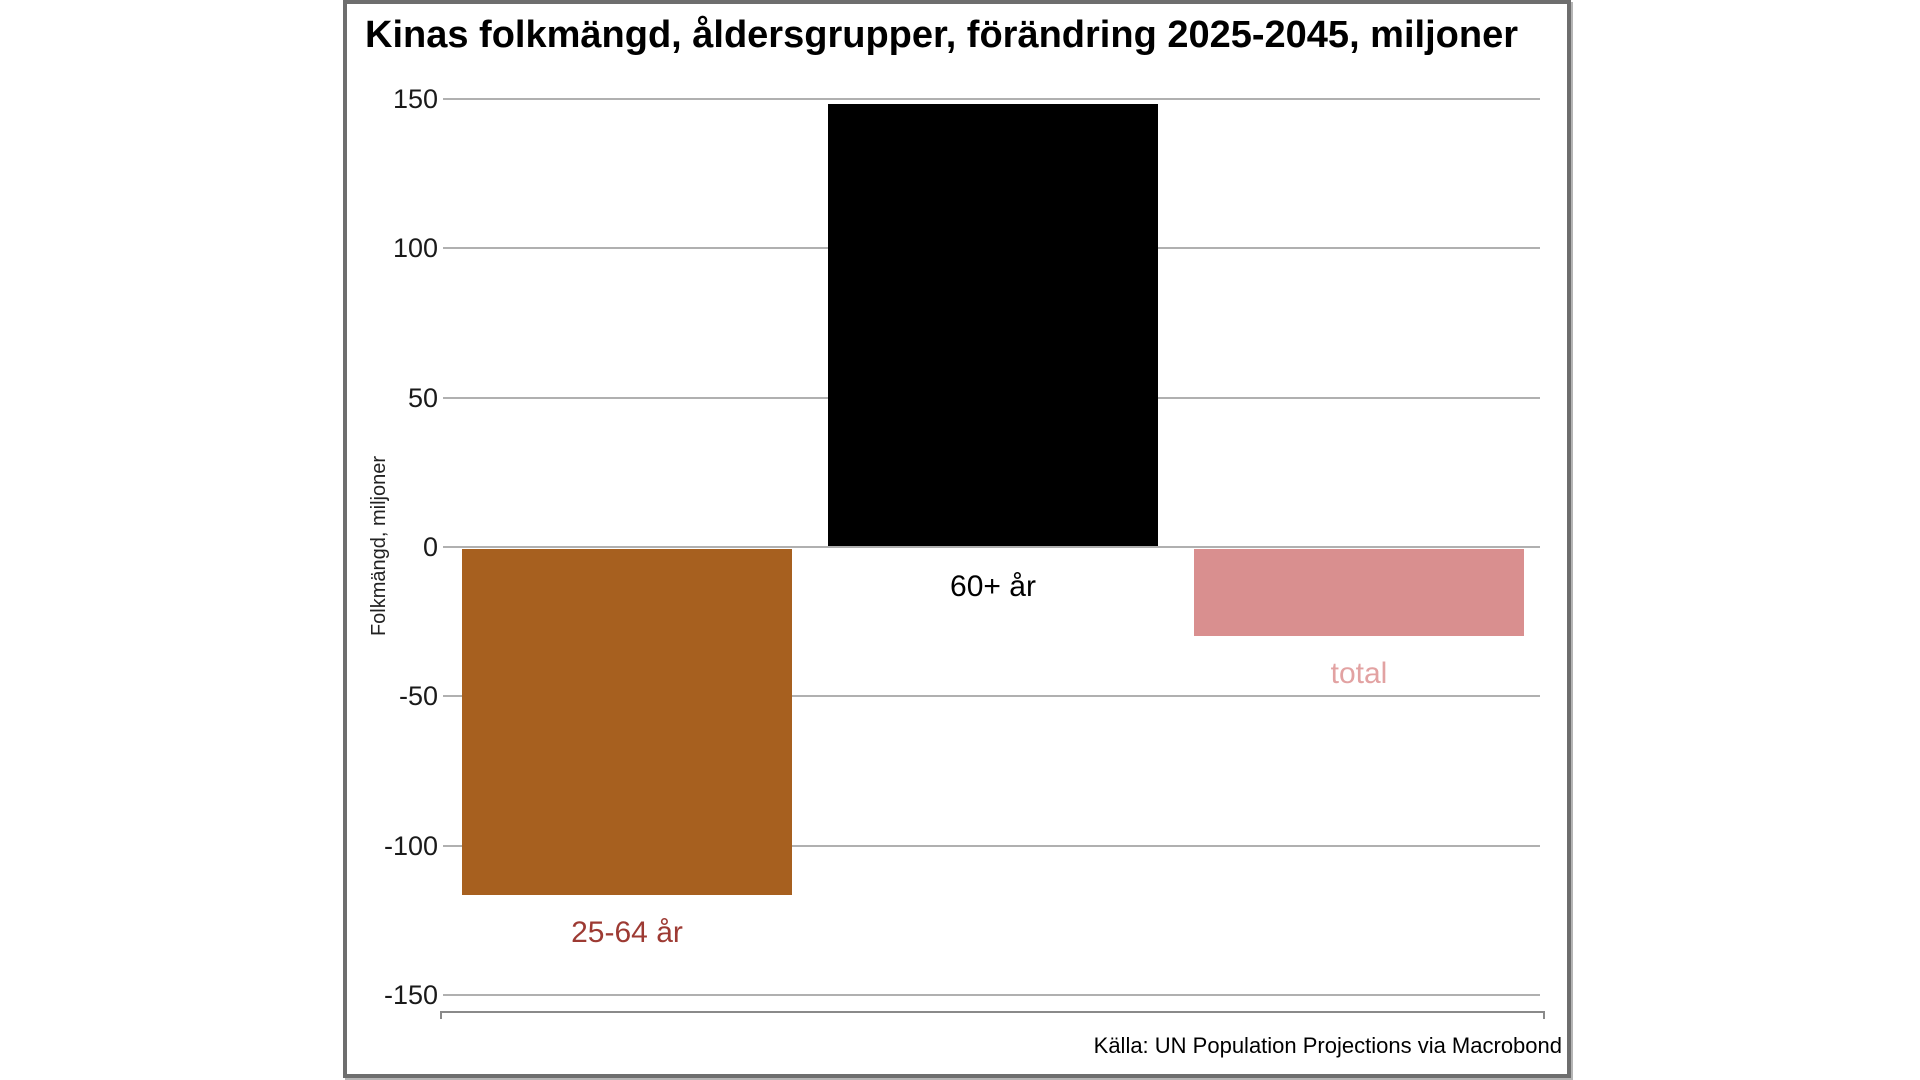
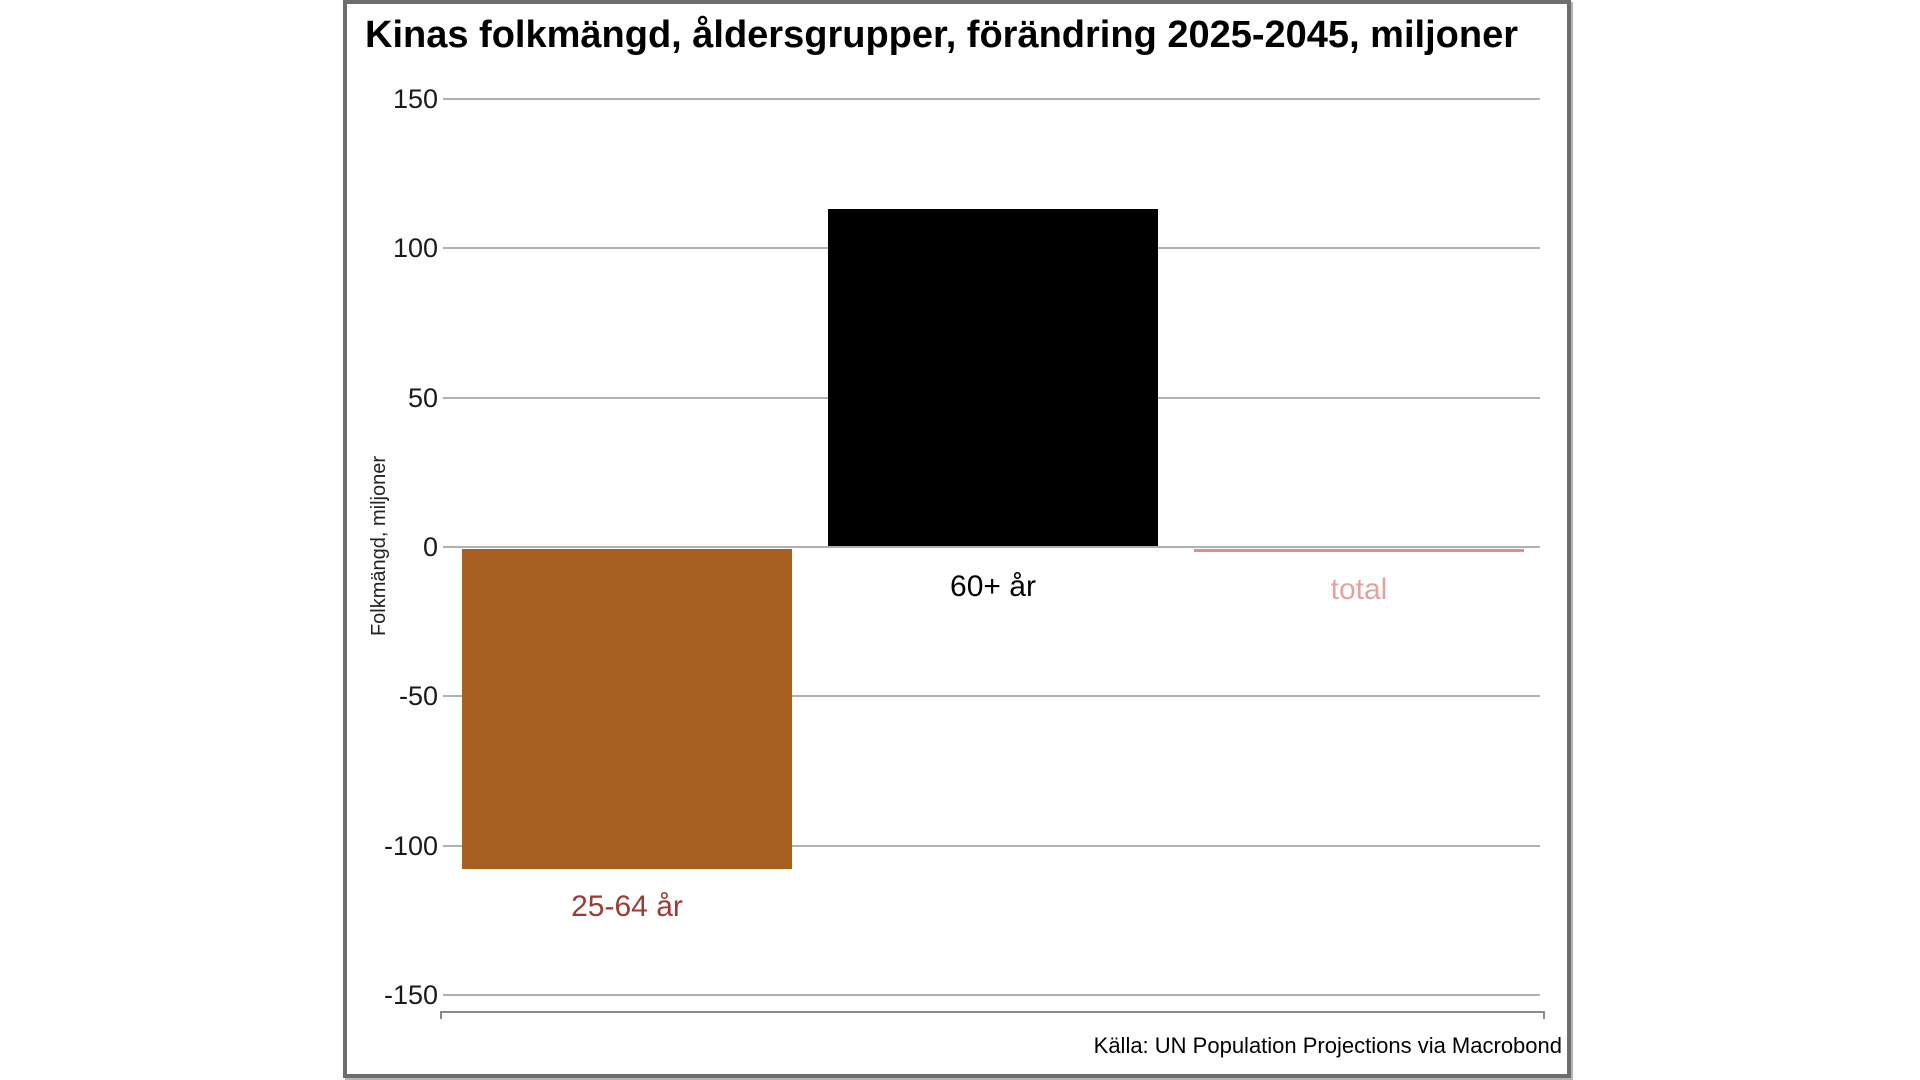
25-64 år: -116 -> -107
60+ år: 148 -> 113
total: -29 -> -1
